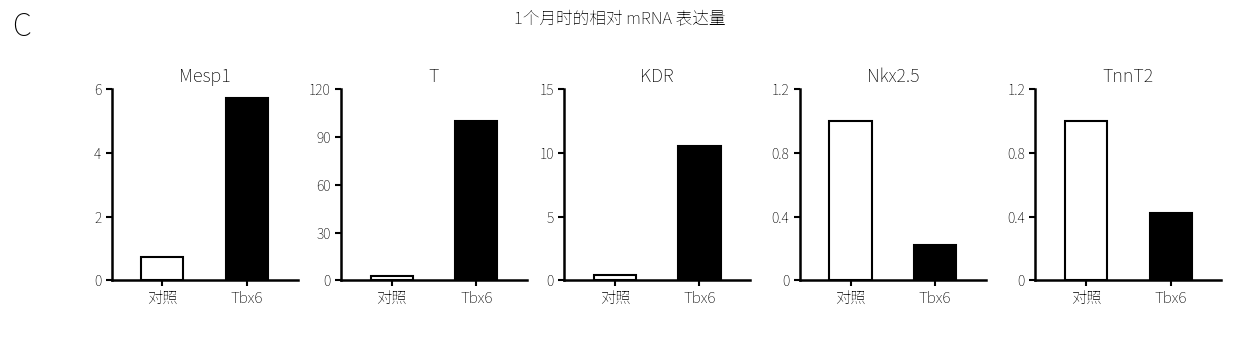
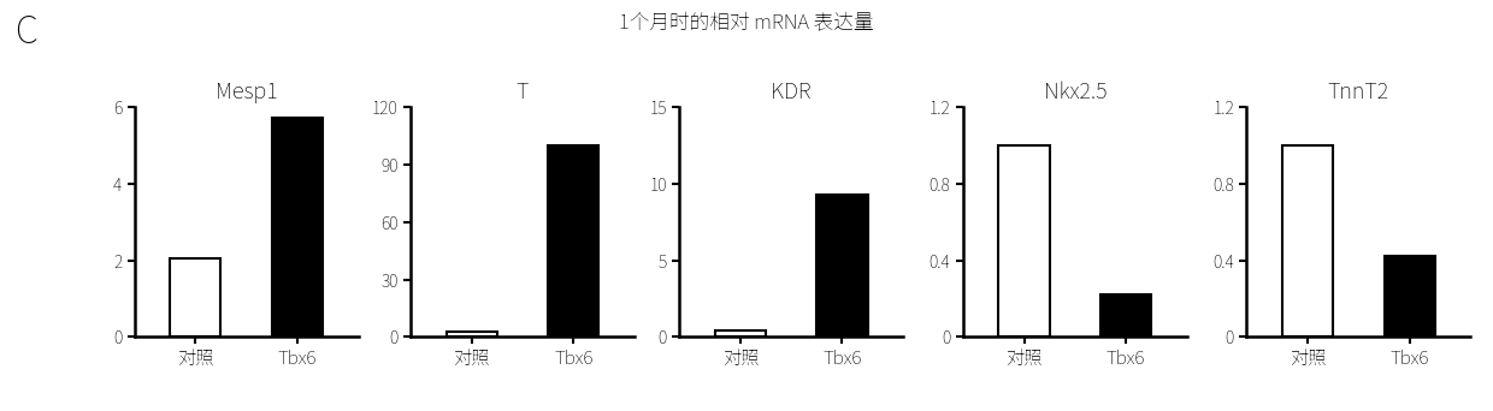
Mesp1/对照: 0.75 -> 2.05
KDR/Tbx6: 10.5 -> 9.3
